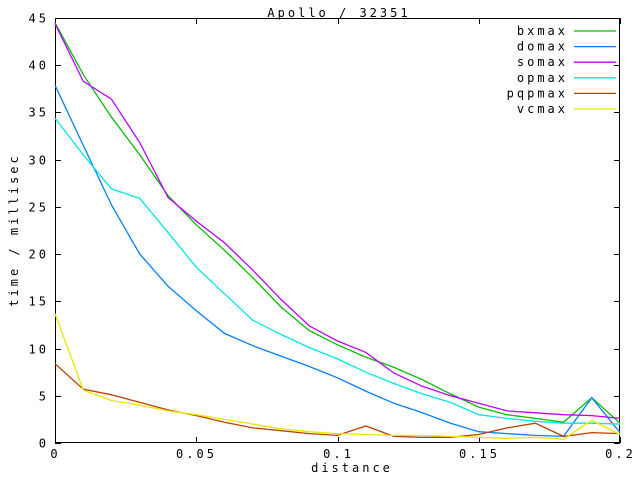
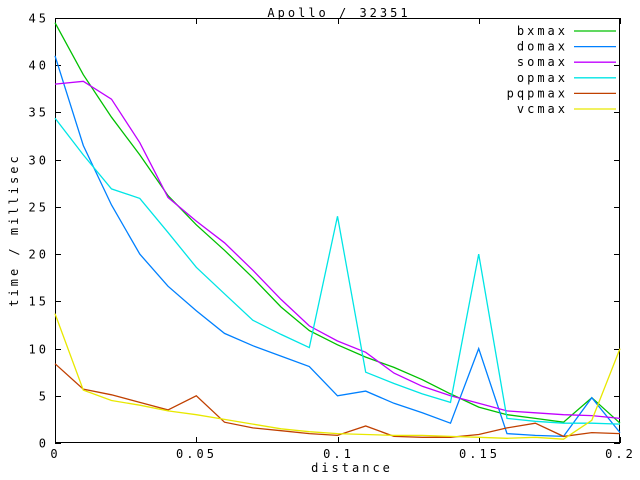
domax/0: 38 -> 41
somax/0: 44 -> 38
pqpmax/0.05: 3 -> 5
domax/0.1: 7 -> 5
opmax/0.1: 9 -> 24
domax/0.15: 1 -> 10
opmax/0.15: 3 -> 20
vcmax/0.2: 1 -> 10
